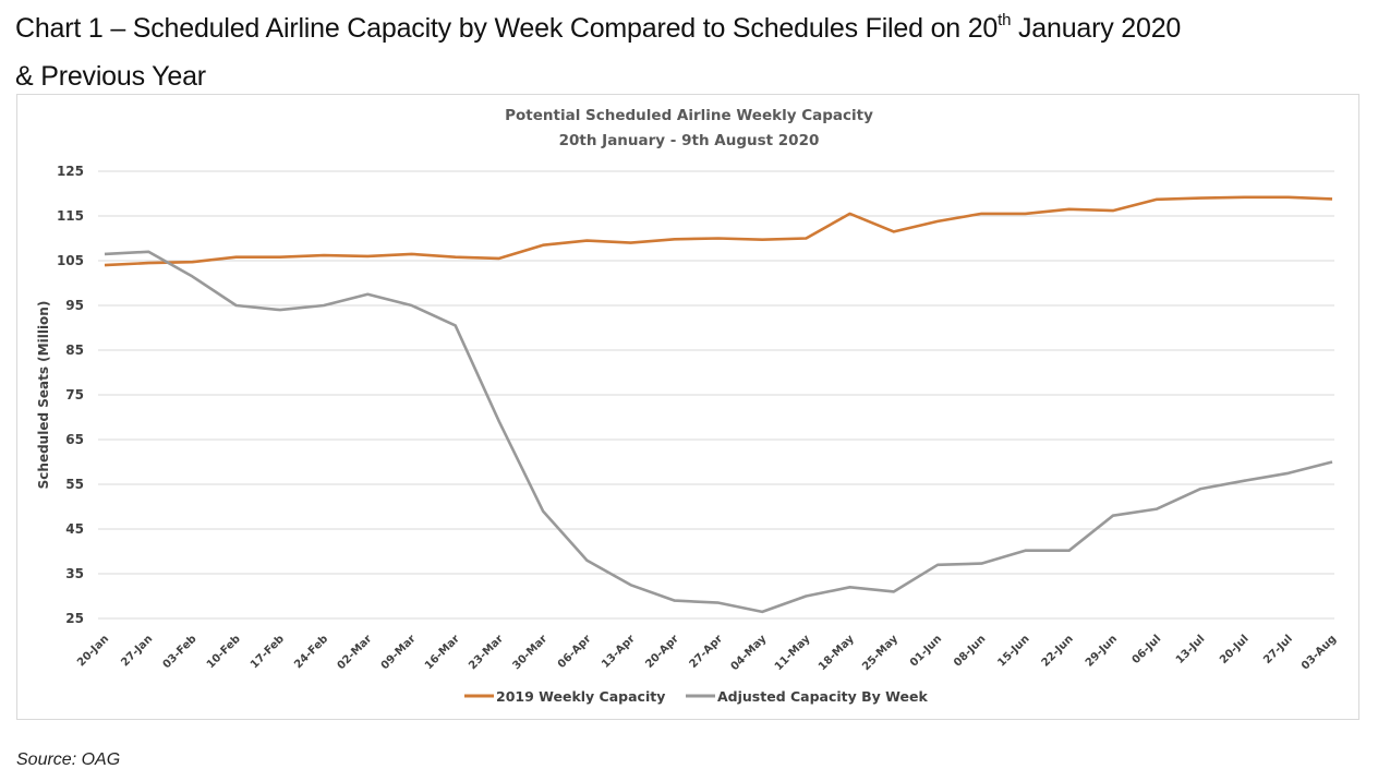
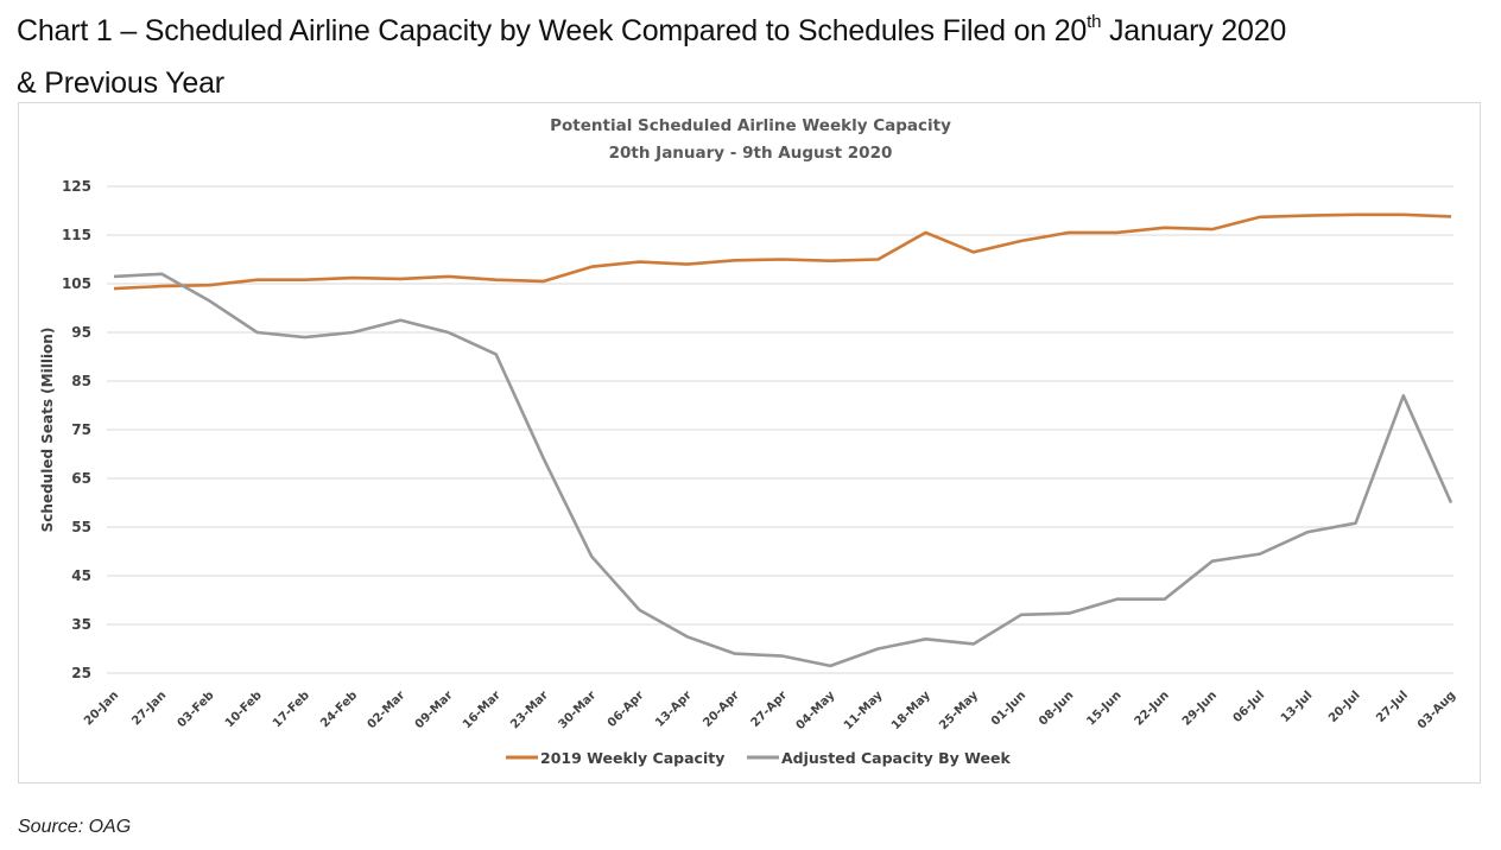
Adjusted Capacity By Week/27-Jul: 58 -> 82
